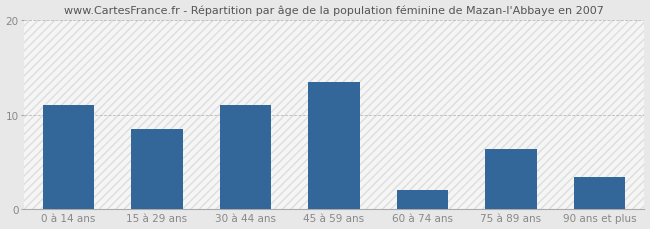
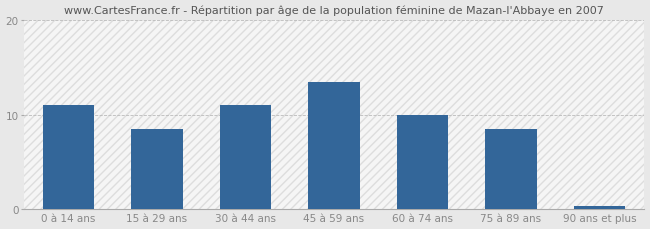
60 à 74 ans: 2.0 -> 10.0
75 à 89 ans: 6.4 -> 8.5
90 ans et plus: 3.4 -> 0.3
